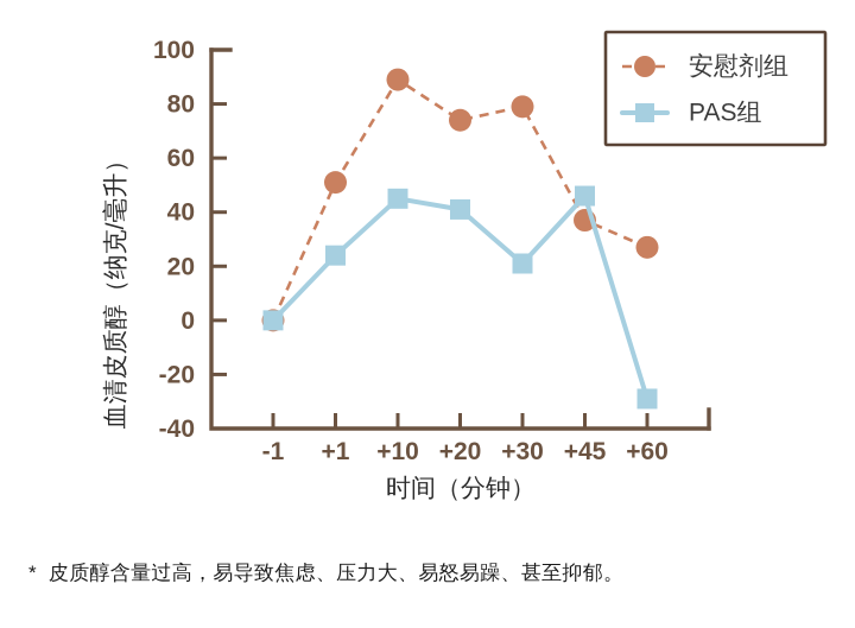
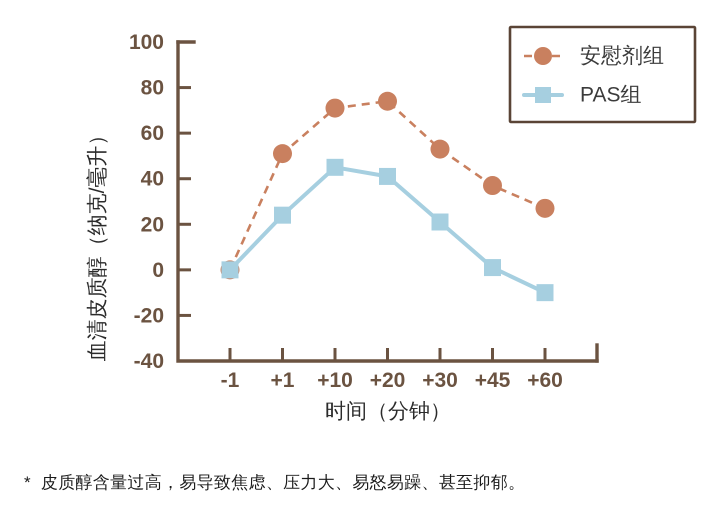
安慰剂组/+10: 89 -> 71
安慰剂组/+30: 79 -> 53
PAS组/+45: 46 -> 1
PAS组/+60: -29 -> -10
